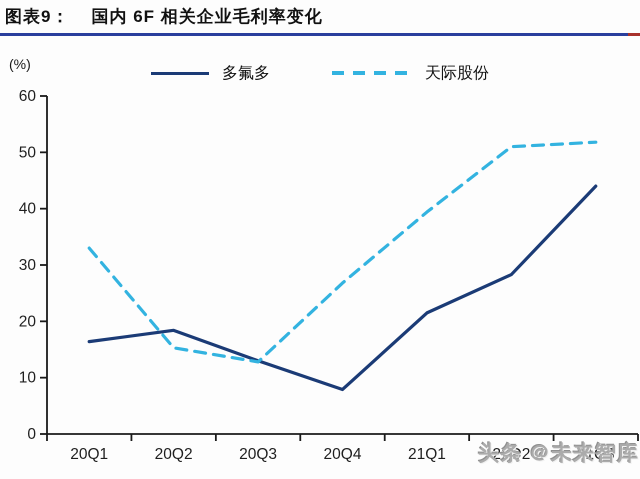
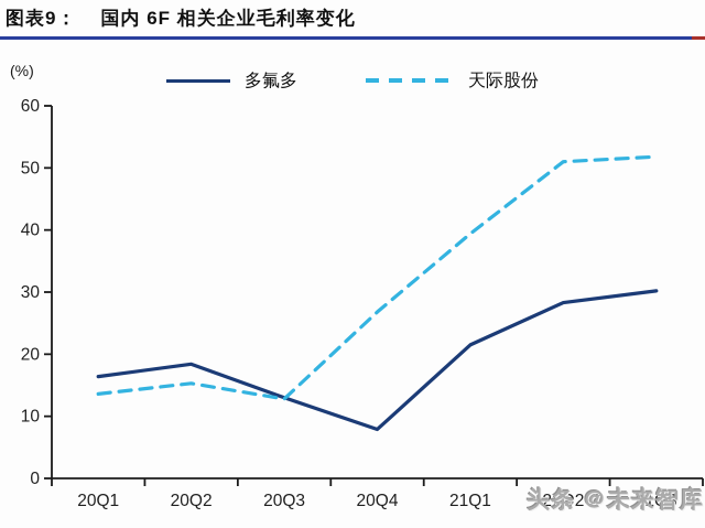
天际股份/20Q1: 33 -> 14
多氟多/21Q3: 44 -> 30
